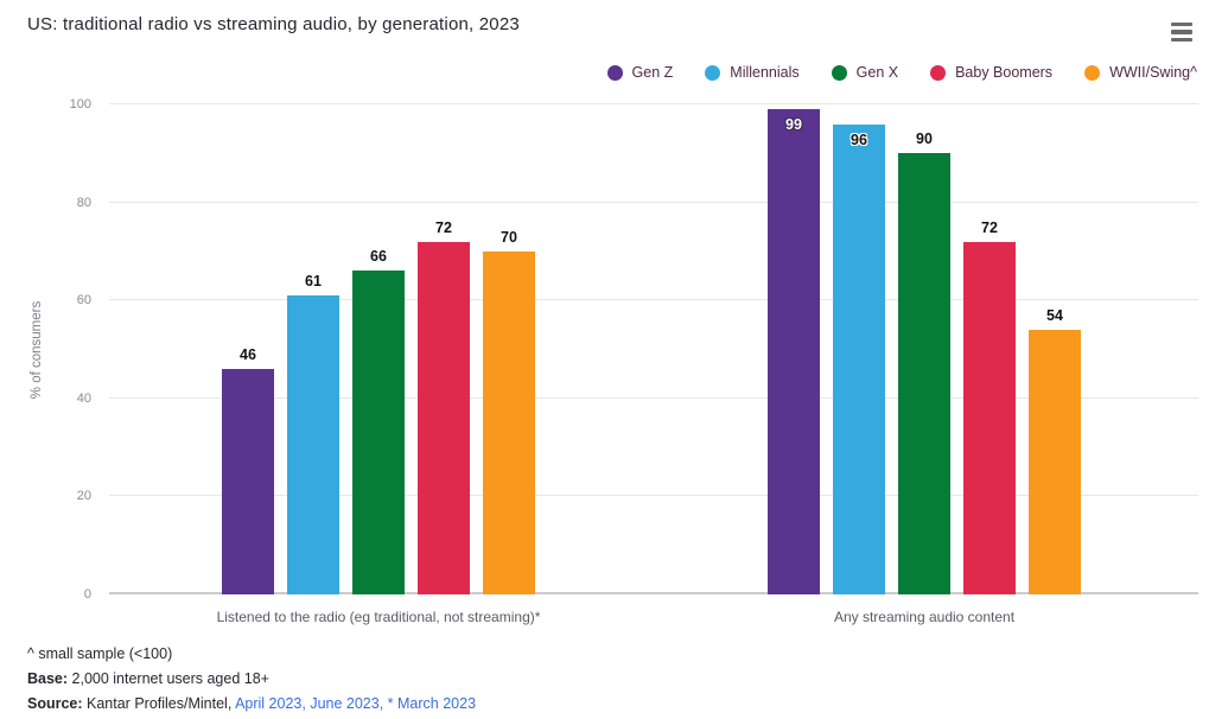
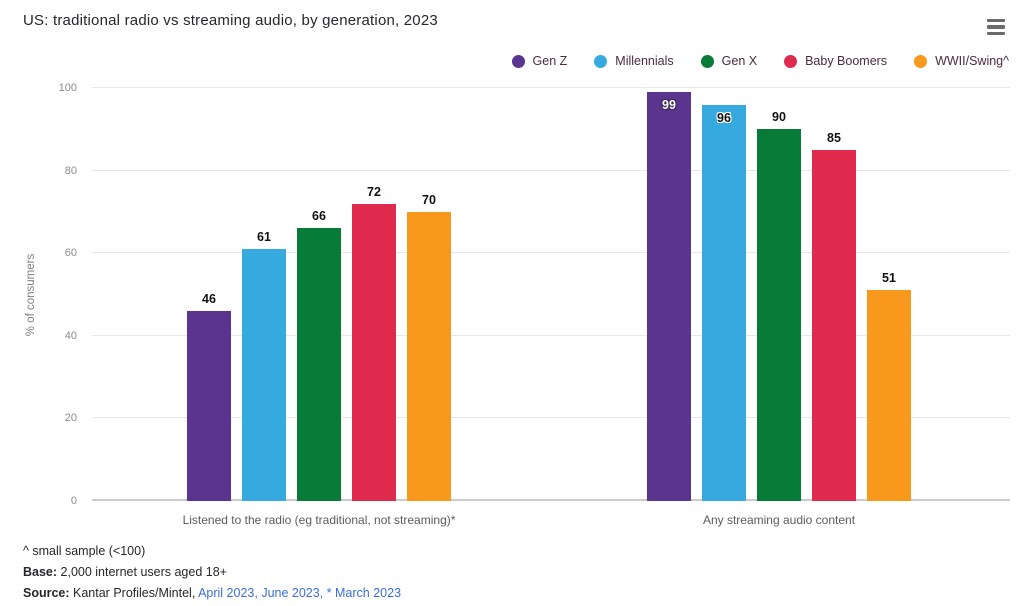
Baby Boomers/Any streaming audio content: 72 -> 85
WWII/Swing^/Any streaming audio content: 54 -> 51
